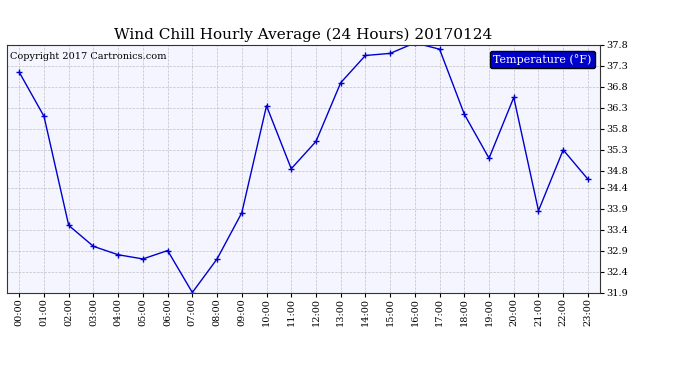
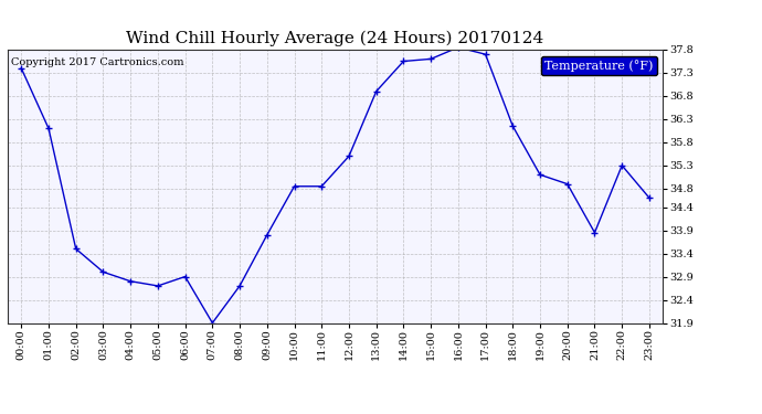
00:00: 37.15 -> 37.40
10:00: 36.35 -> 34.85
20:00: 36.55 -> 34.90
